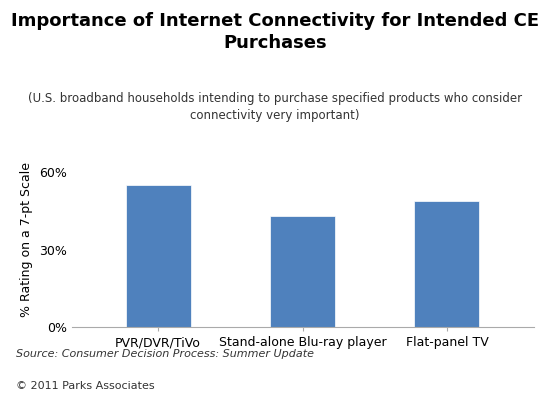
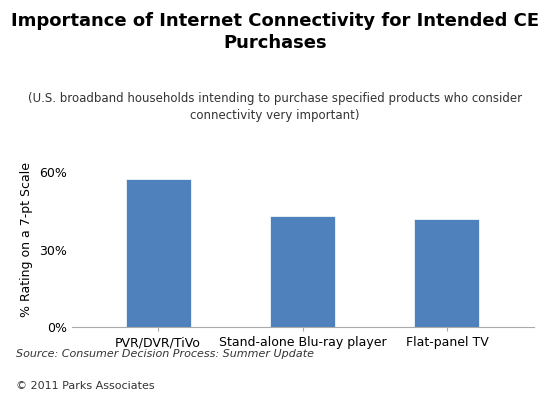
PVR/DVR/TiVo: 55.0% -> 57.5%
Flat-panel TV: 49.0% -> 42.0%
